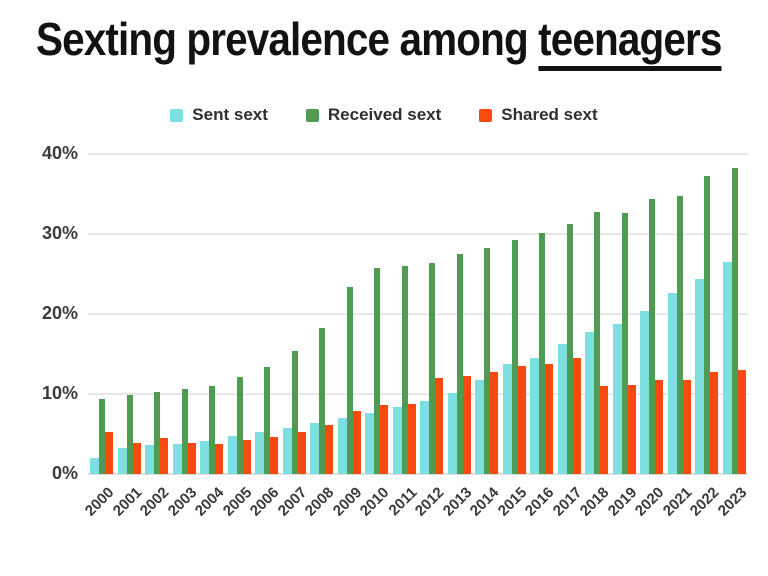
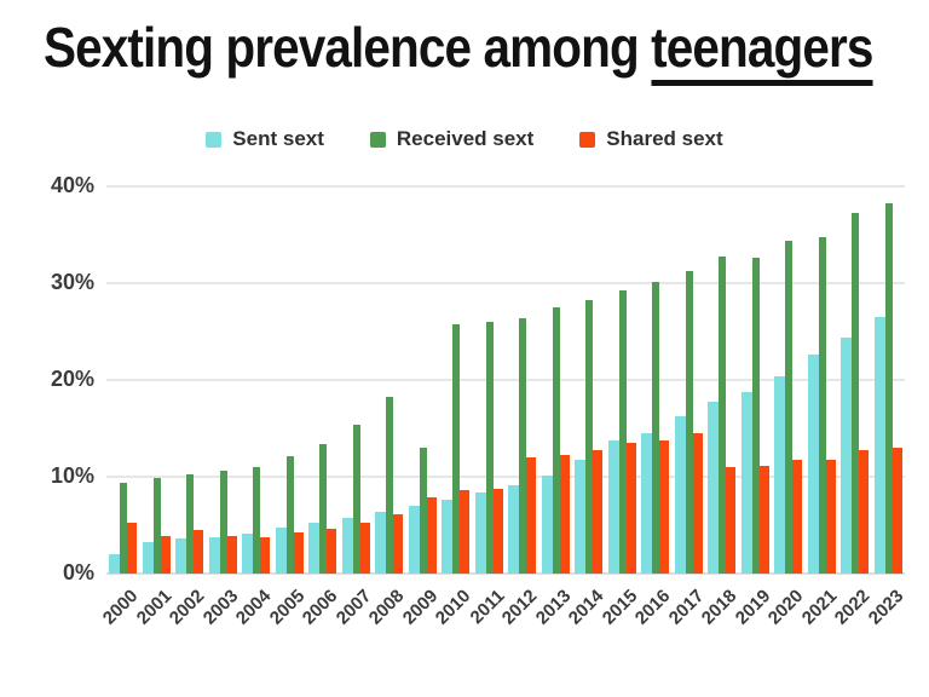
Received sext/2009: 23% -> 13%
